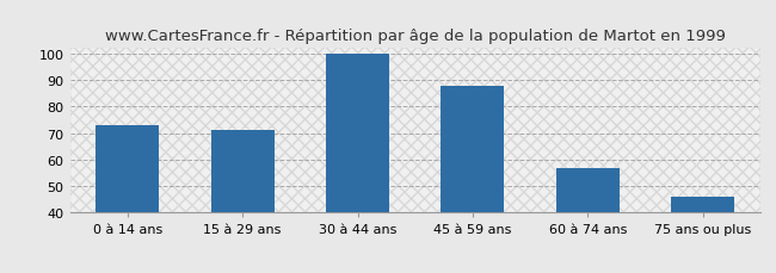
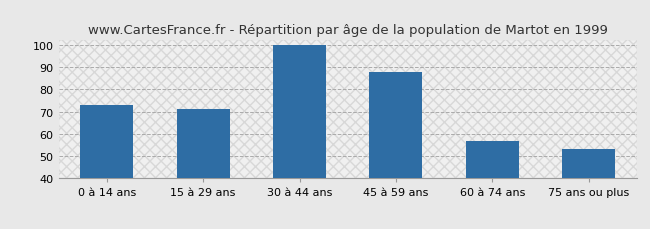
75 ans ou plus: 46 -> 53
